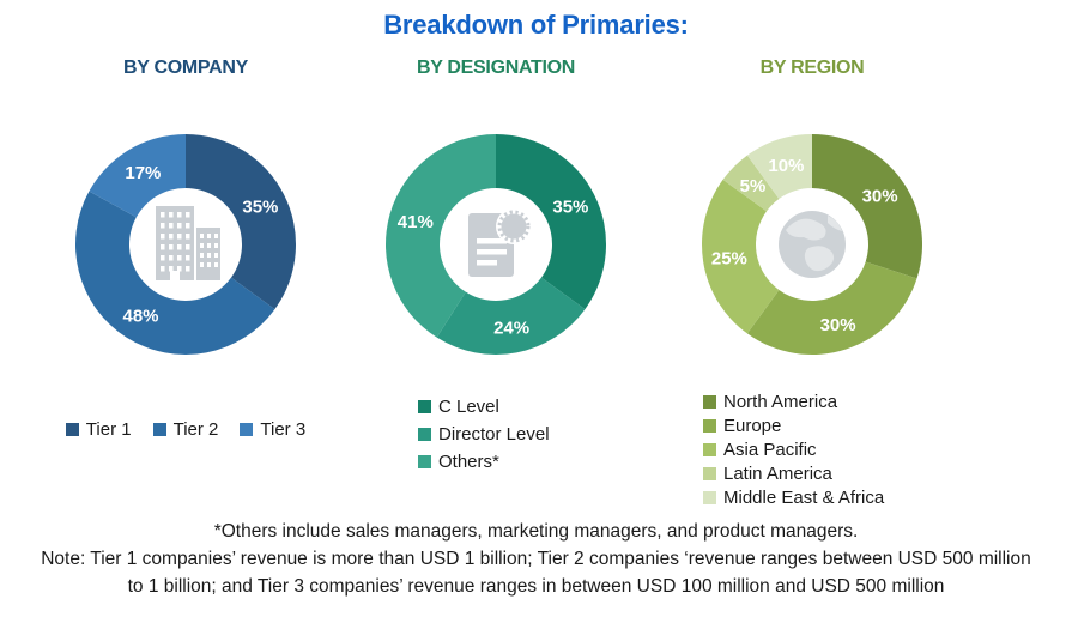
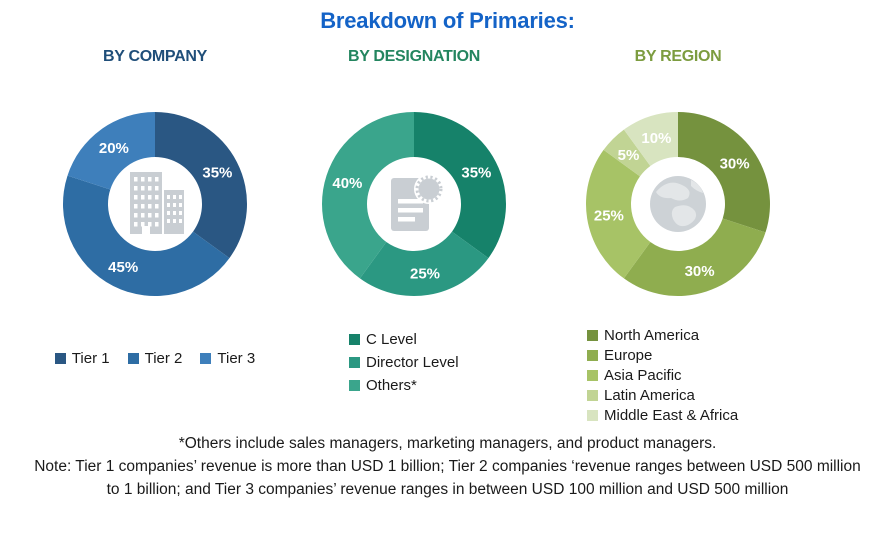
BY COMPANY/Tier 2: 48% -> 45%
BY COMPANY/Tier 3: 17% -> 20%
BY DESIGNATION/Director Level: 24% -> 25%
BY DESIGNATION/Others*: 41% -> 40%
